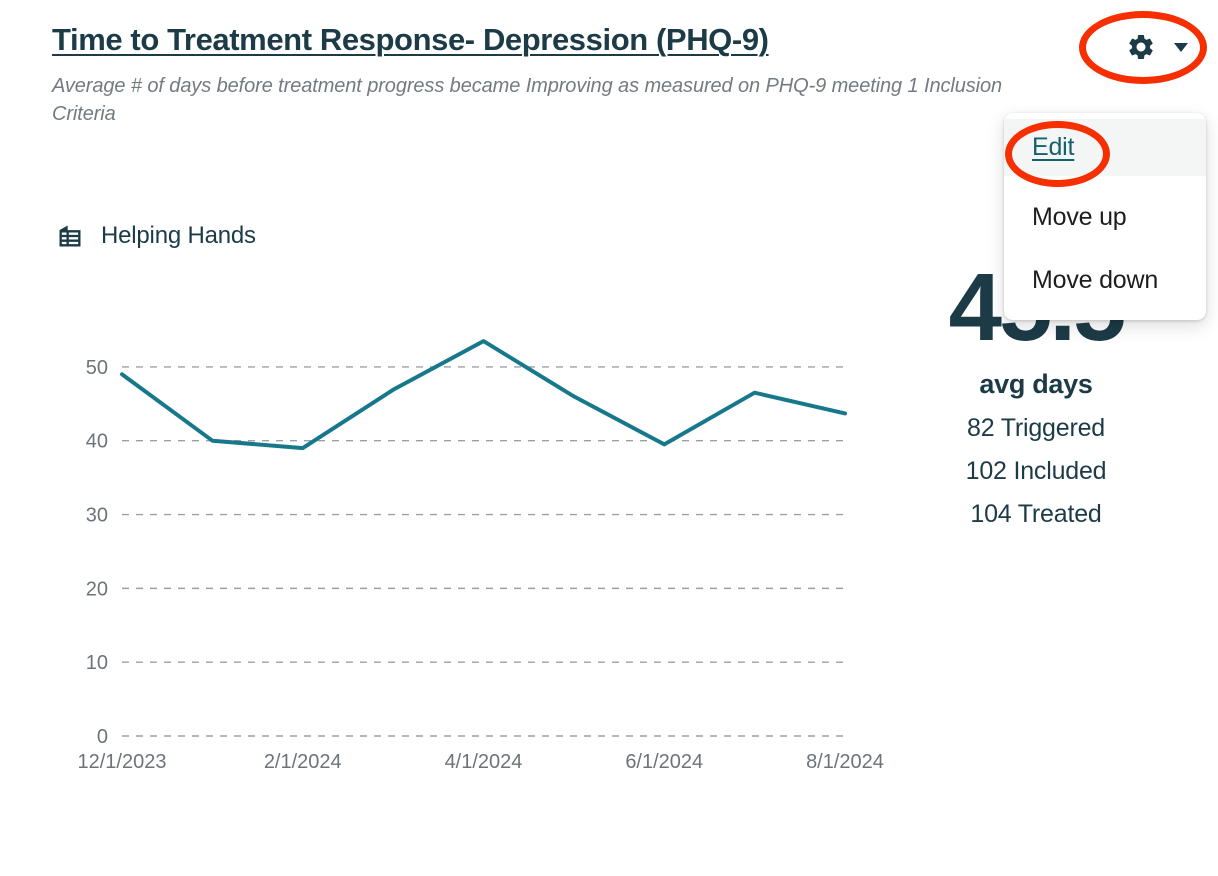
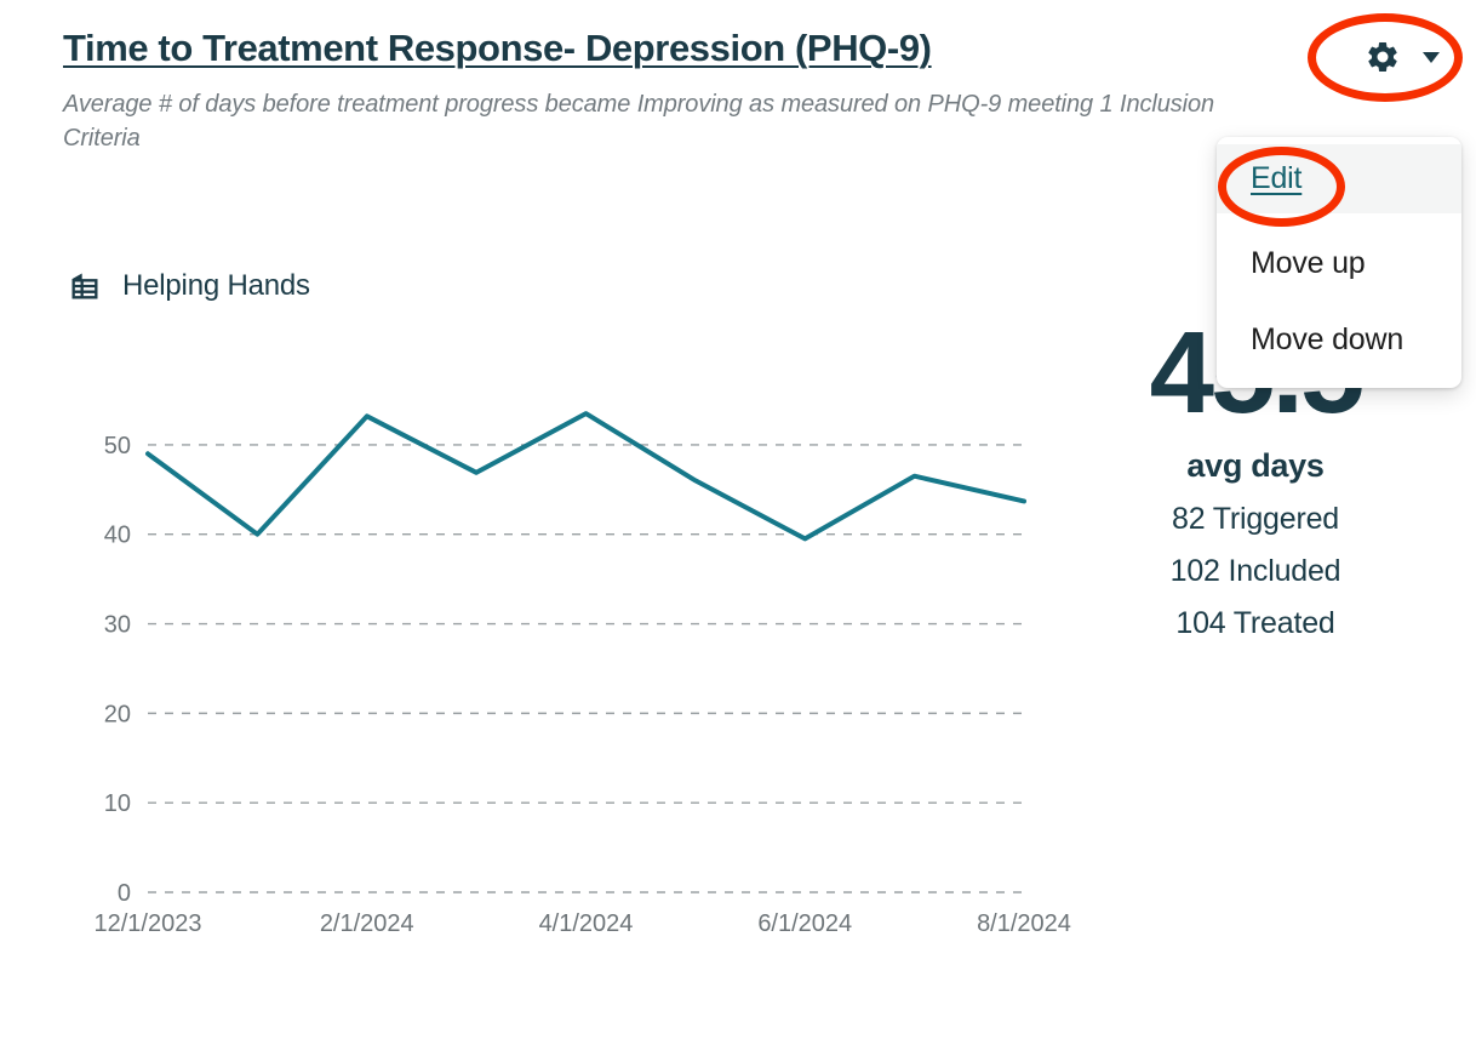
2/1/2024: 39 -> 53
